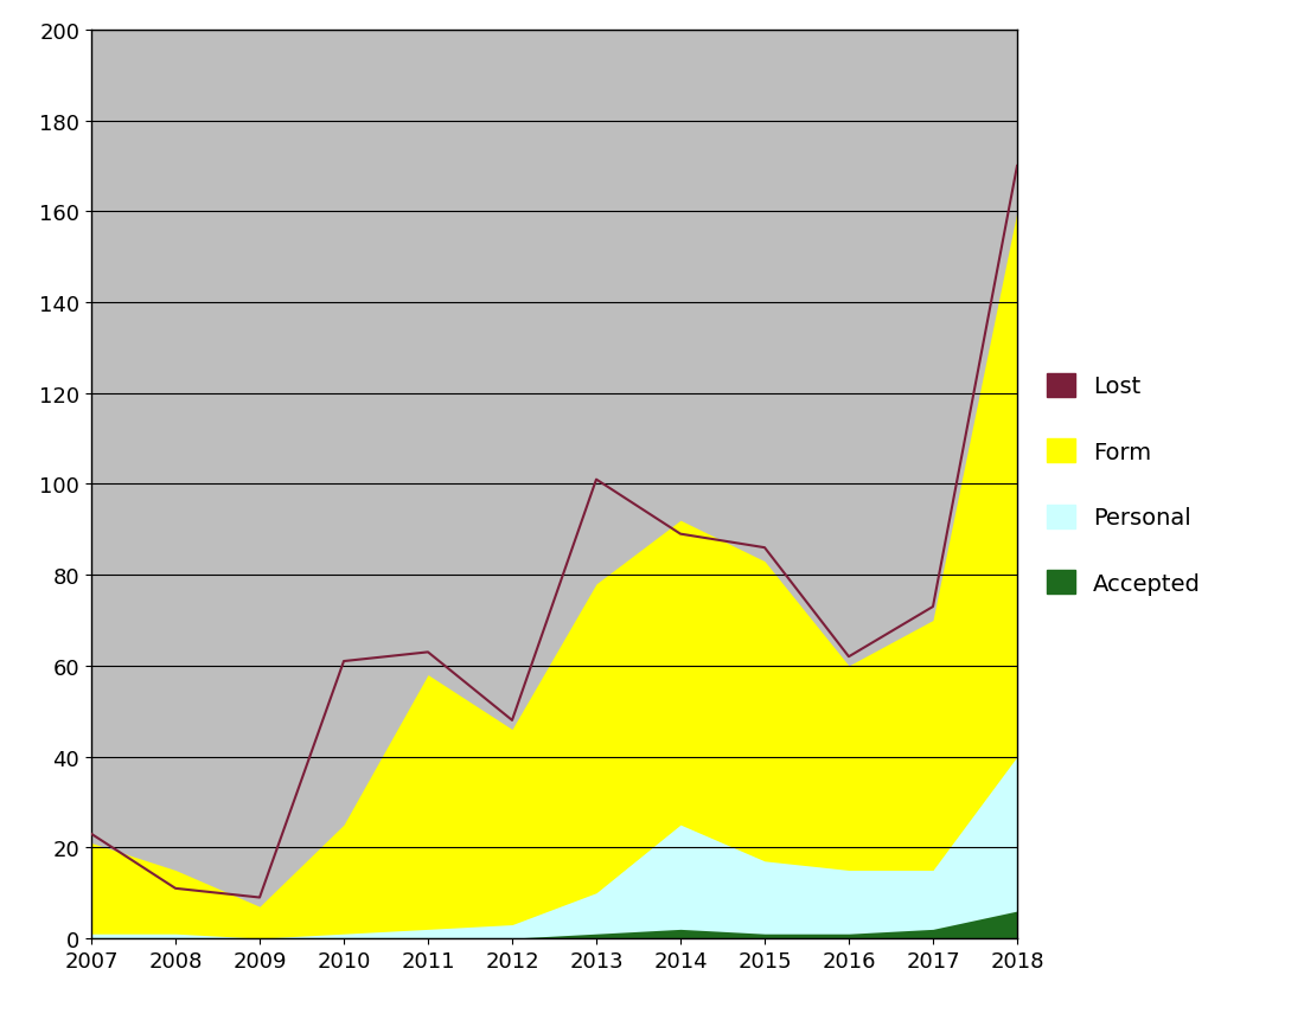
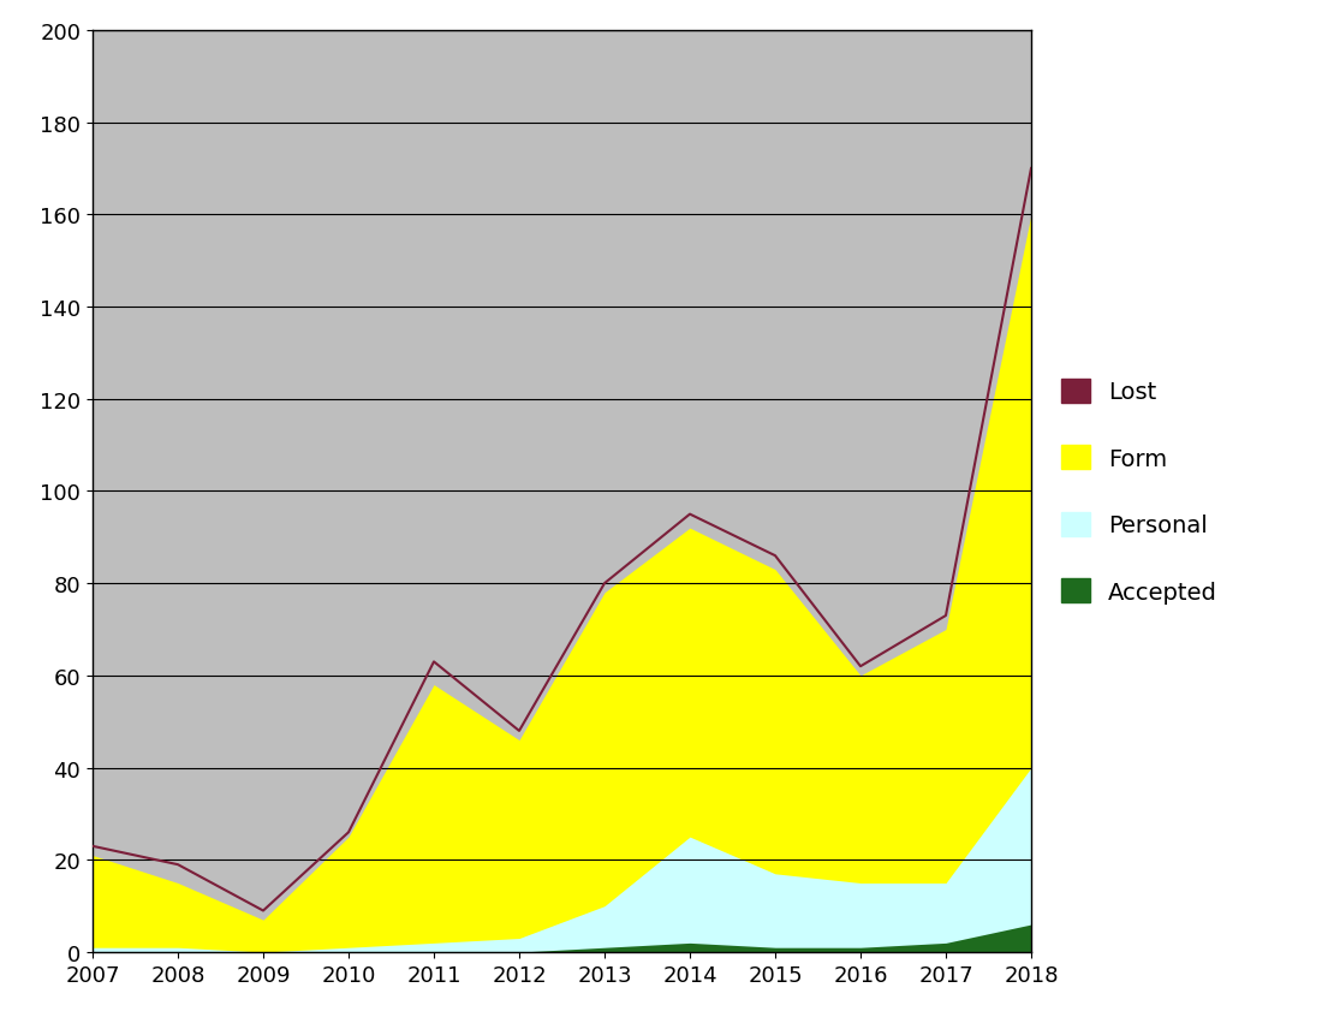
Lost/2008: 11 -> 19
Lost/2010: 61 -> 26
Lost/2013: 101 -> 80
Lost/2014: 89 -> 95
